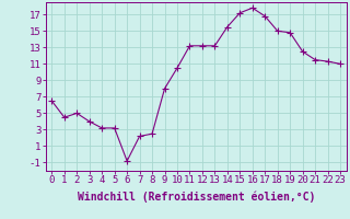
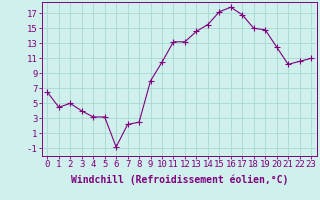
13: 13.2 -> 14.6
21: 11.5 -> 10.2
22: 11.3 -> 10.6
